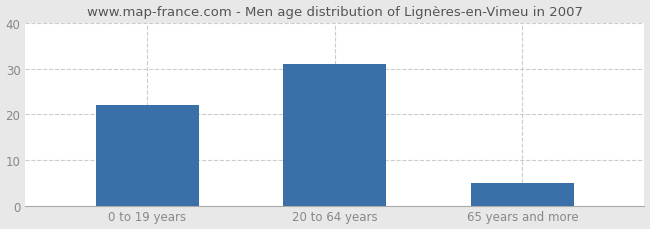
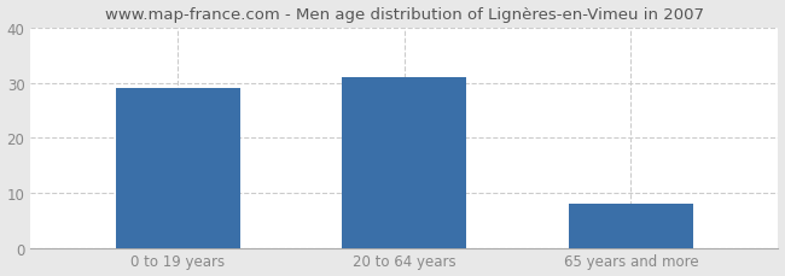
0 to 19 years: 22 -> 29
65 years and more: 5 -> 8
